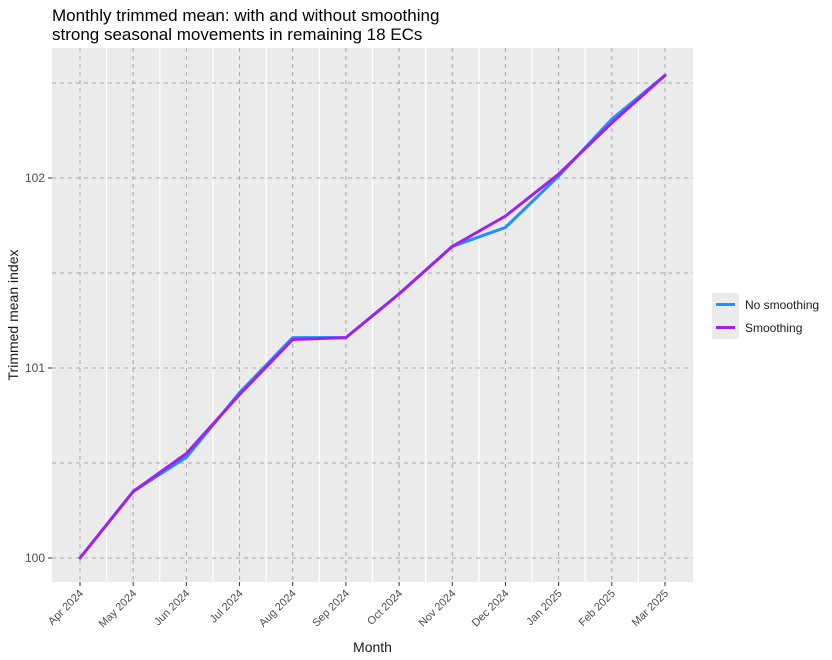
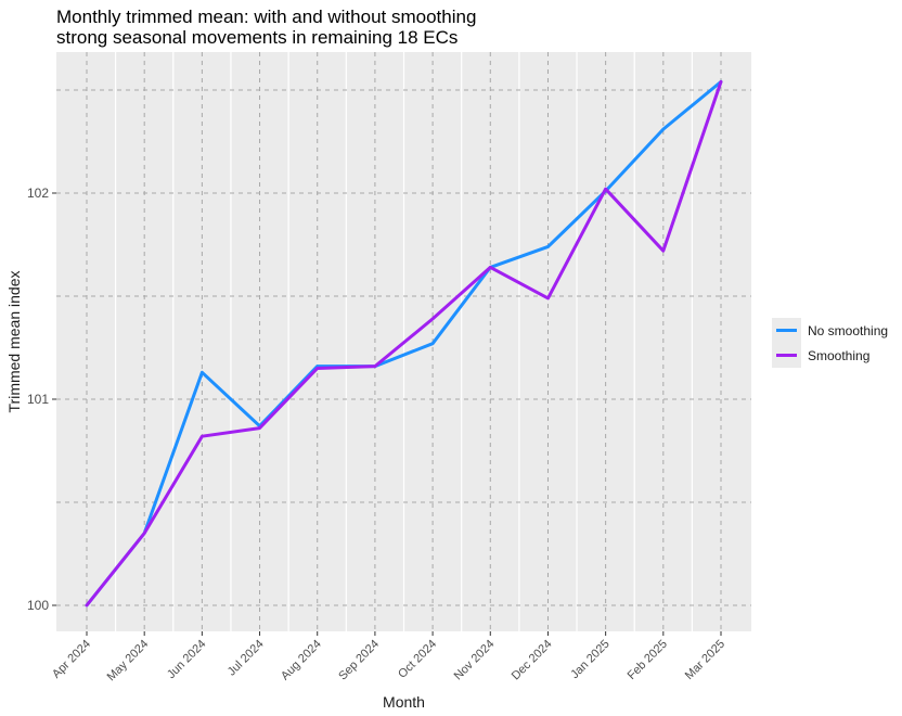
No smoothing/Jun 2024: 100.53 -> 101.13
Smoothing/Jun 2024: 100.55 -> 100.82
No smoothing/Oct 2024: 101.39 -> 101.27
Smoothing/Dec 2024: 101.80 -> 101.49
Smoothing/Feb 2025: 102.29 -> 101.72
